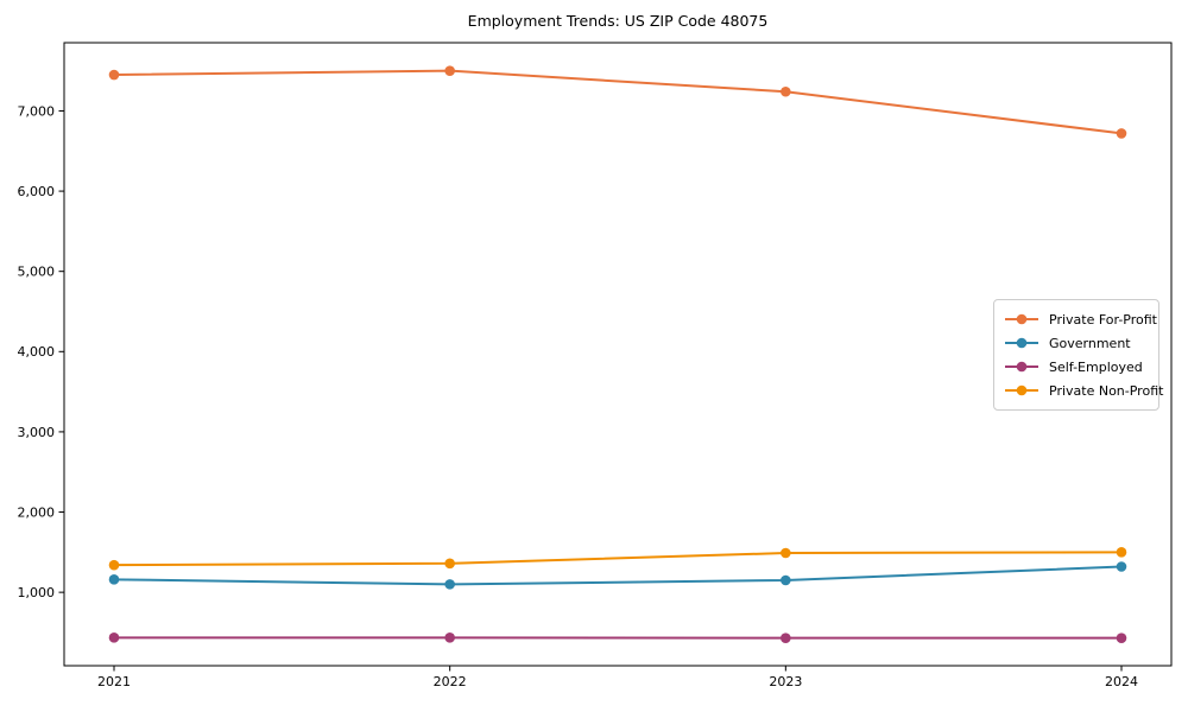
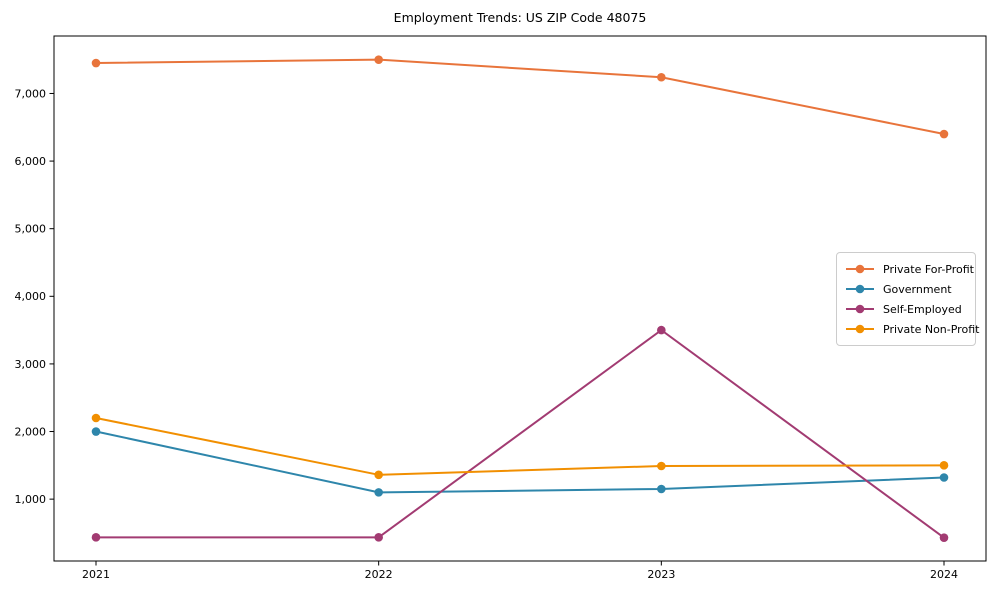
Government/2021: 1200 -> 2000
Private Non-Profit/2021: 1300 -> 2200
Self-Employed/2023: 400 -> 3500
Private For-Profit/2024: 6700 -> 6400
